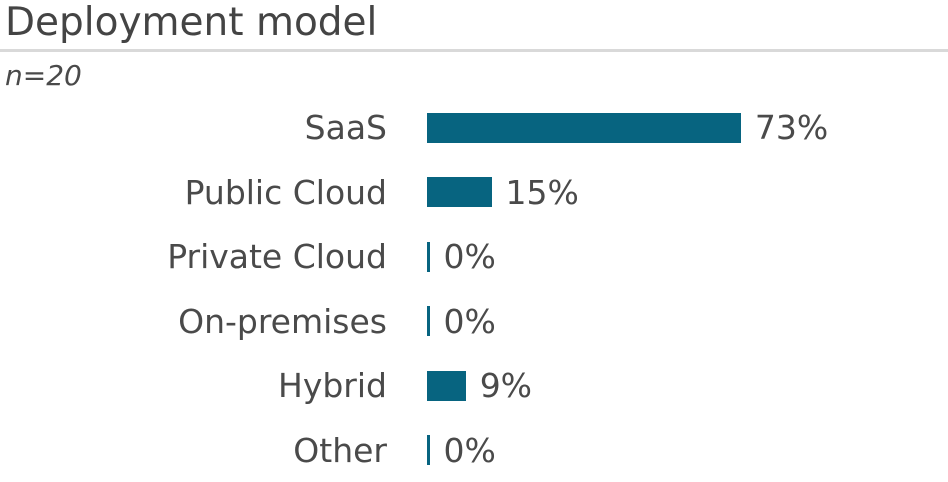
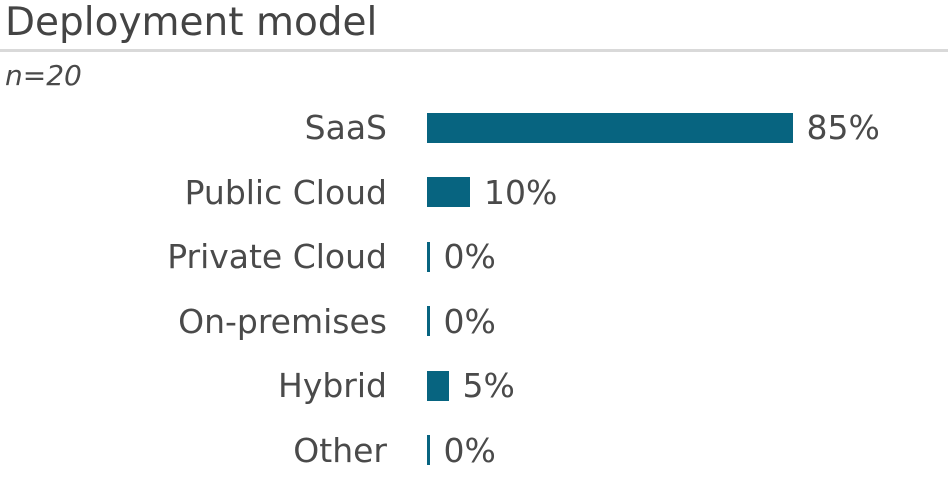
SaaS: 73% -> 85%
Public Cloud: 15% -> 10%
Hybrid: 9% -> 5%
